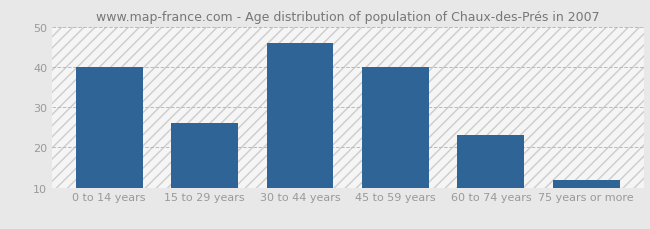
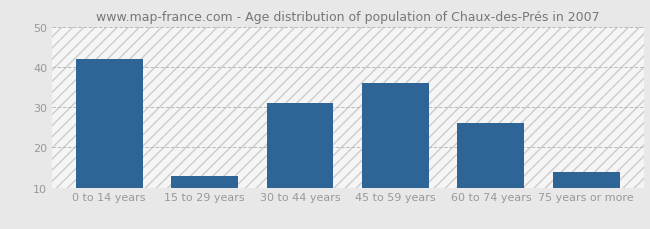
0 to 14 years: 40 -> 42
15 to 29 years: 26 -> 13
30 to 44 years: 46 -> 31
45 to 59 years: 40 -> 36
60 to 74 years: 23 -> 26
75 years or more: 12 -> 14
